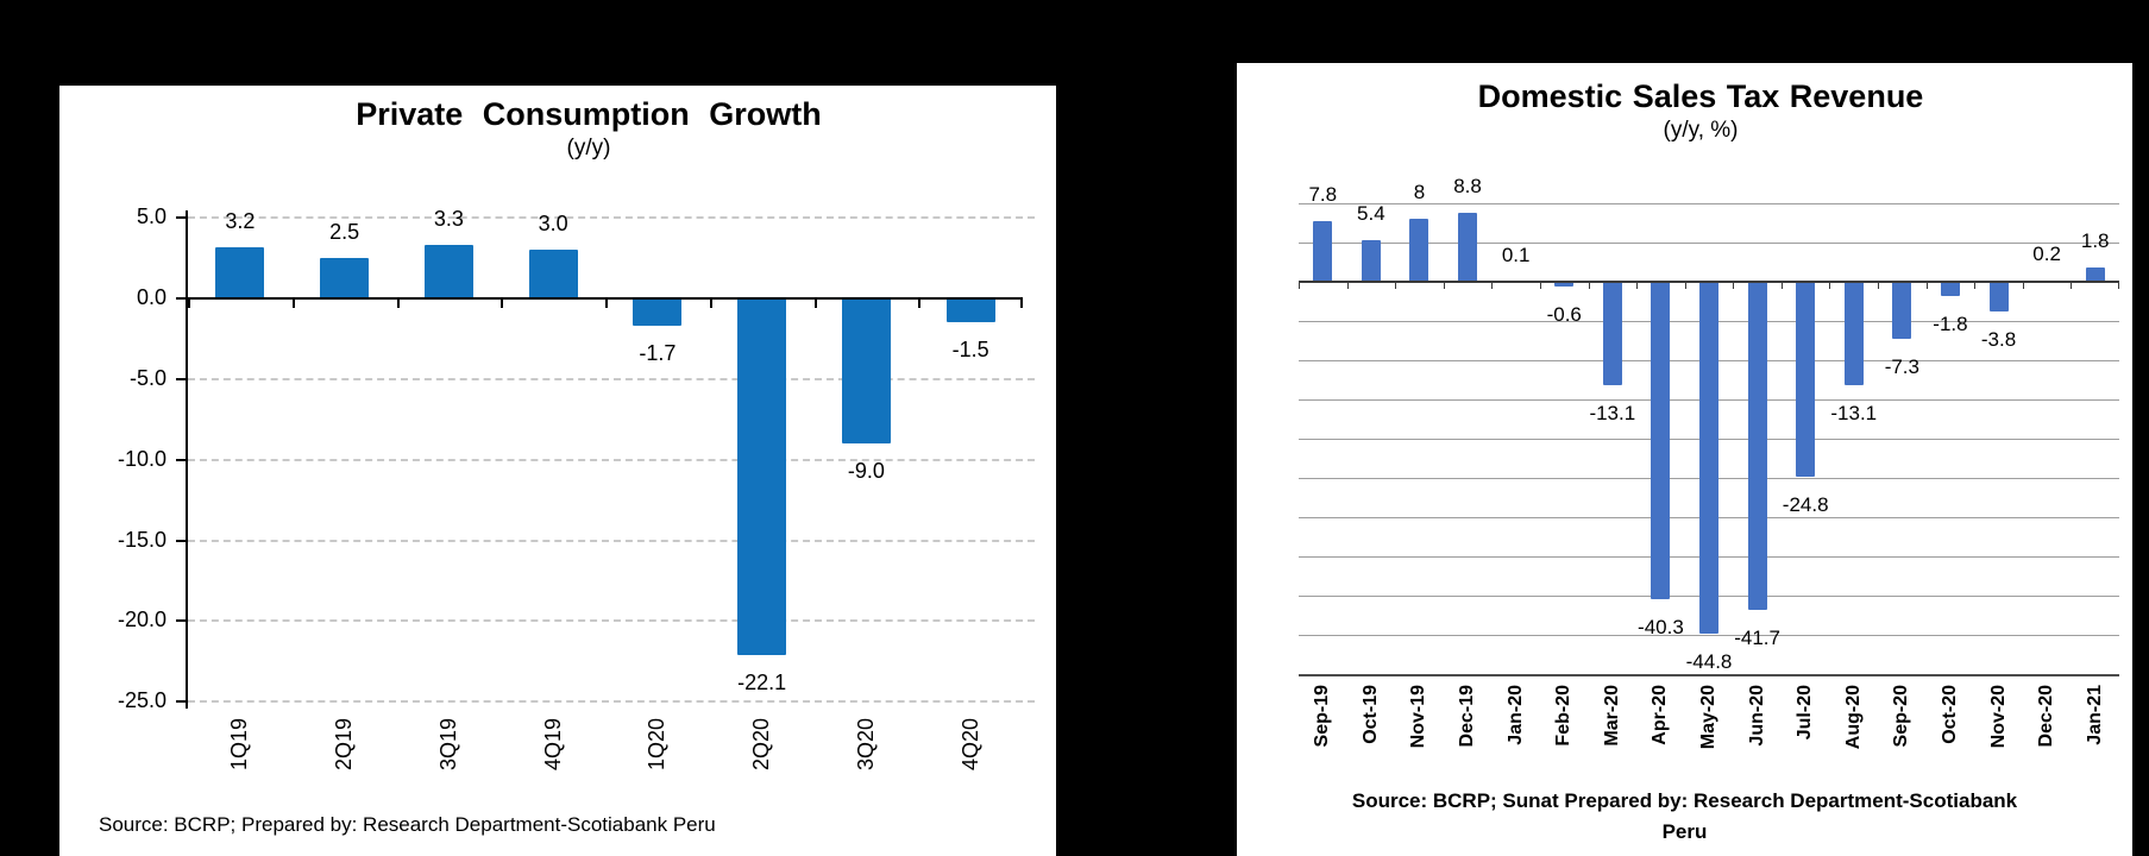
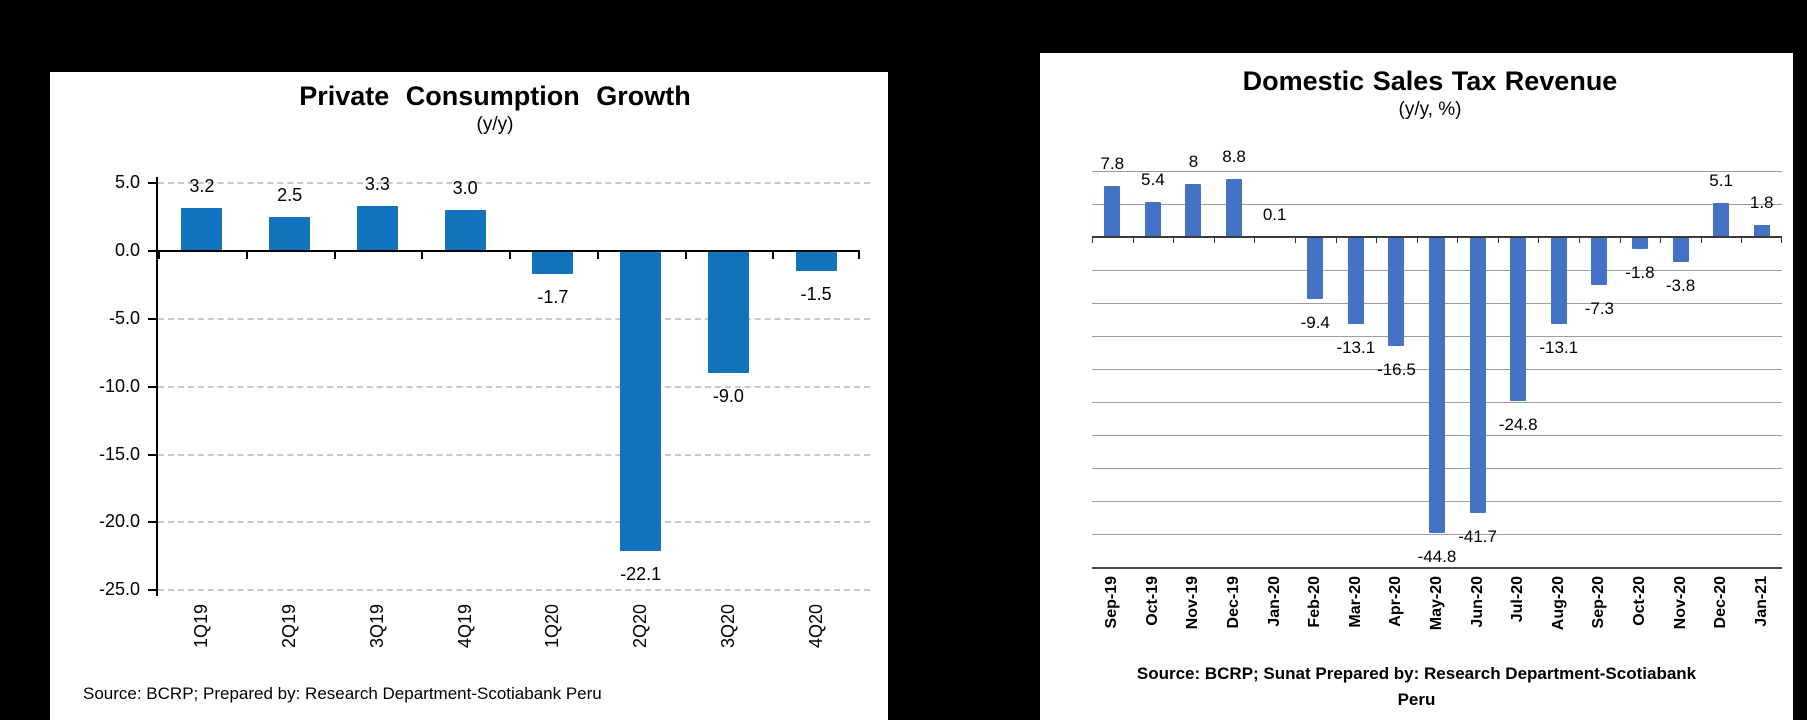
Domestic Sales Tax Revenue/Feb-20: -0.6 -> -9.4
Domestic Sales Tax Revenue/Apr-20: -40.3 -> -16.5
Domestic Sales Tax Revenue/Dec-20: 0.2 -> 5.1
